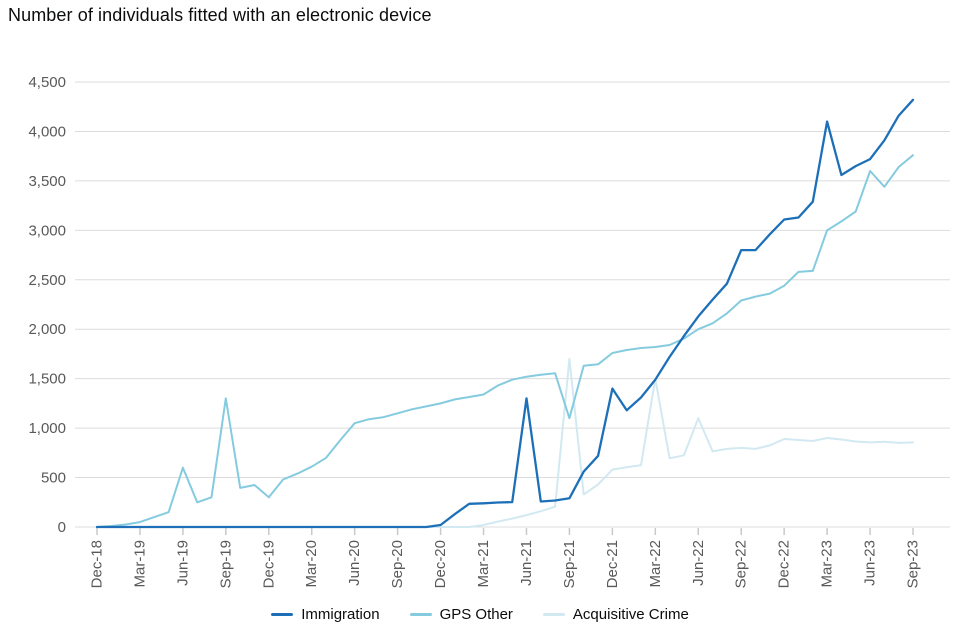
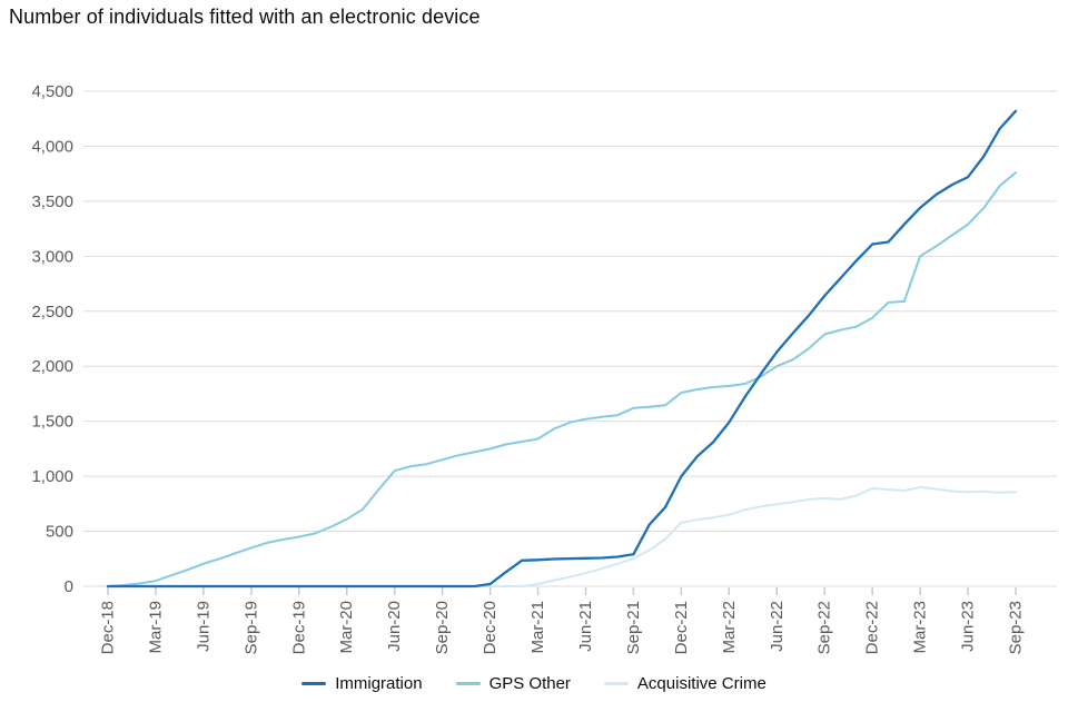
GPS Other/Jun-19: 600 -> 200
GPS Other/Sep-19: 1300 -> 400
GPS Other/Dec-19: 300 -> 400
Immigration/Jun-21: 1300 -> 300
GPS Other/Sep-21: 1100 -> 1600
Acquisitive Crime/Sep-21: 1700 -> 200
Immigration/Dec-21: 1400 -> 1000
Acquisitive Crime/Mar-22: 1500 -> 600
Acquisitive Crime/Jun-22: 1100 -> 700
Immigration/Sep-22: 2800 -> 2600
Immigration/Mar-23: 4100 -> 3400
GPS Other/Jun-23: 3600 -> 3300
